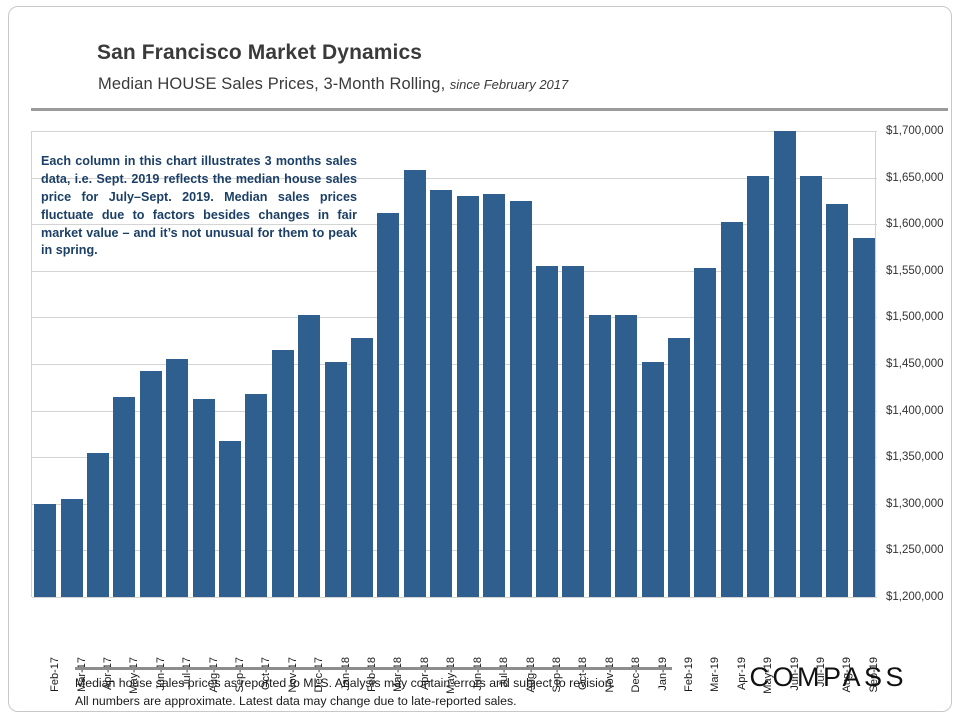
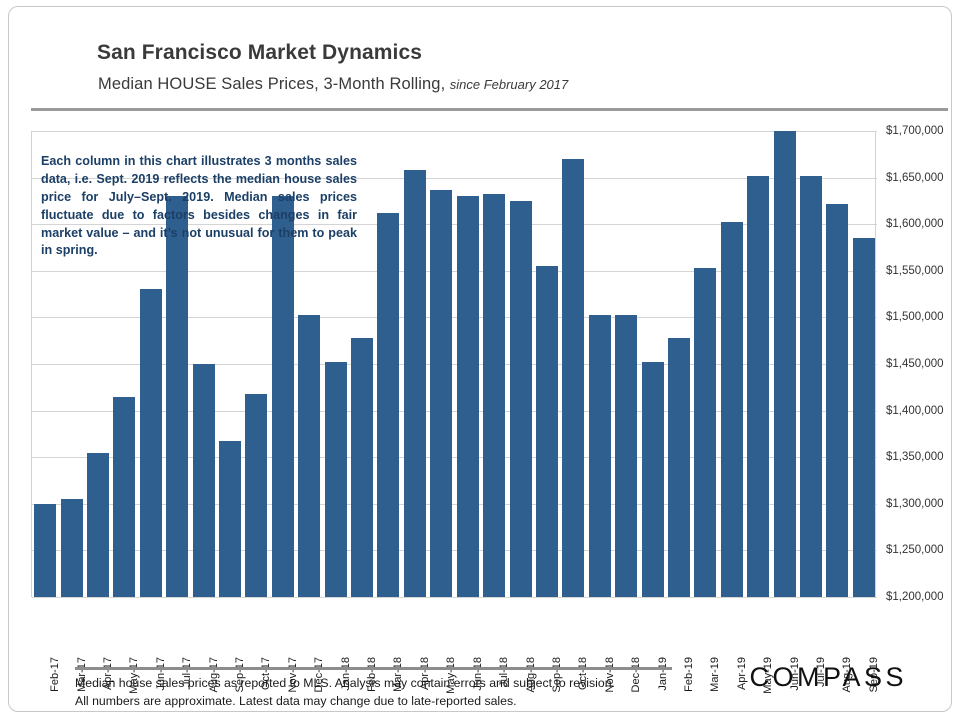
Jun-17: $1440000 -> $1530000
Jul-17: $1460000 -> $1630000
Aug-17: $1410000 -> $1450000
Nov-17: $1460000 -> $1630000
Oct-18: $1560000 -> $1670000
